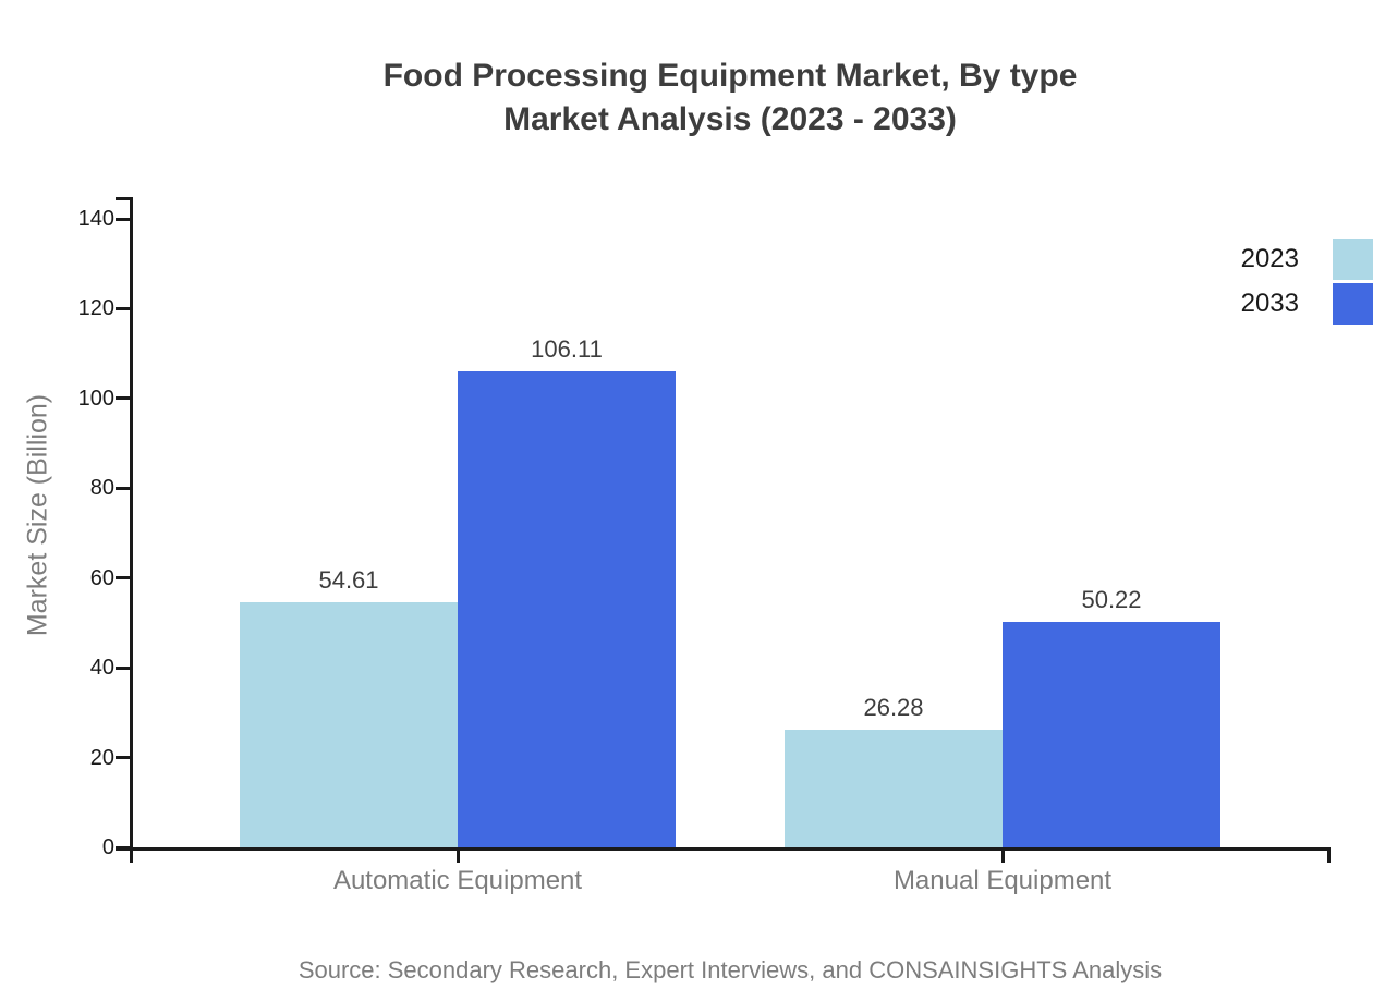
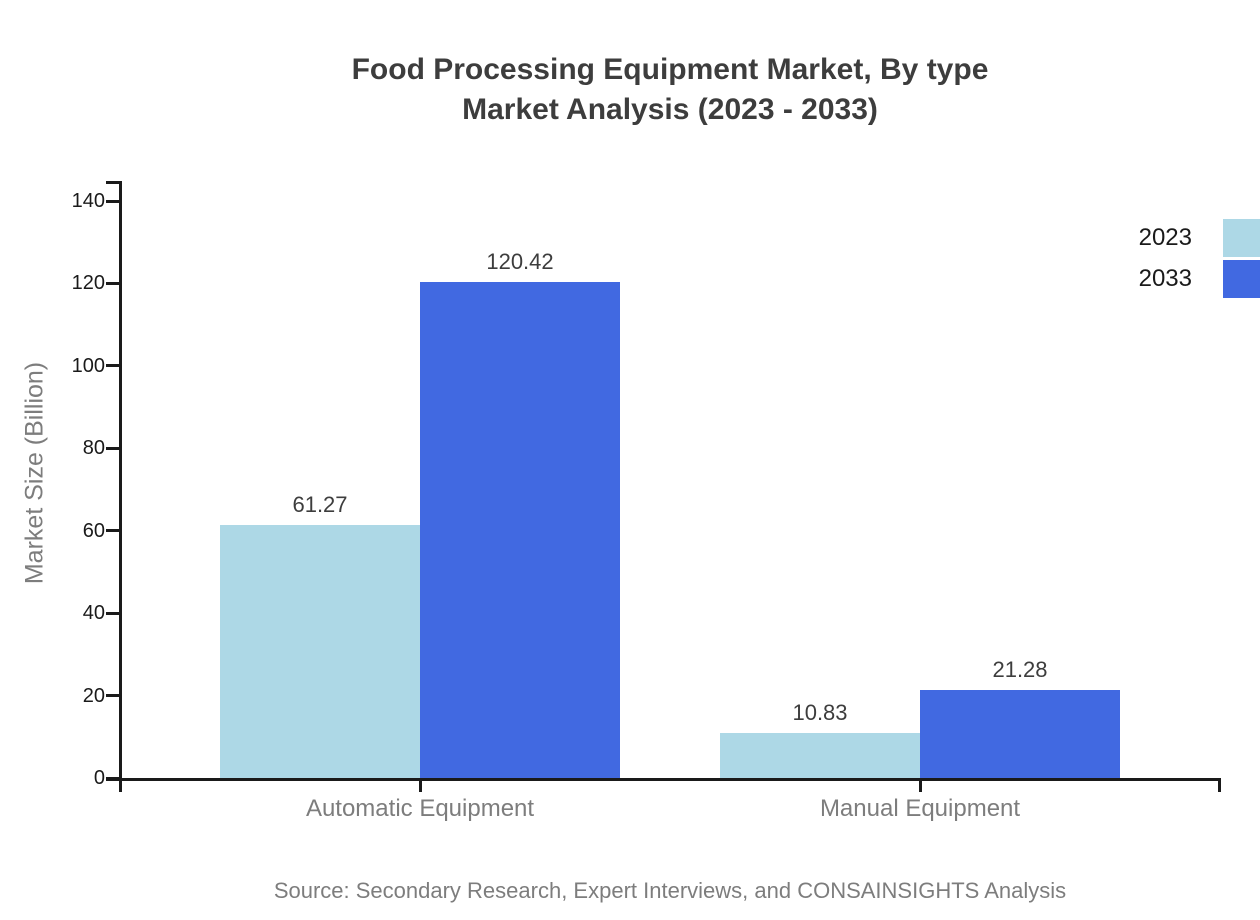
2023/Automatic Equipment: 54.61 -> 61.27
2033/Automatic Equipment: 106.11 -> 120.42
2023/Manual Equipment: 26.28 -> 10.83
2033/Manual Equipment: 50.22 -> 21.28
